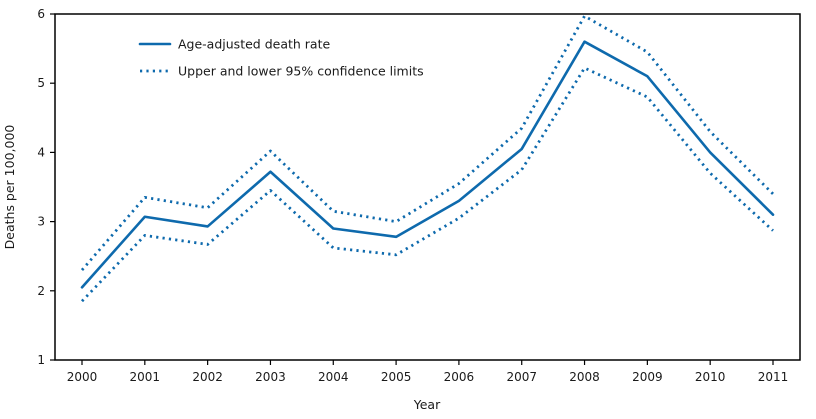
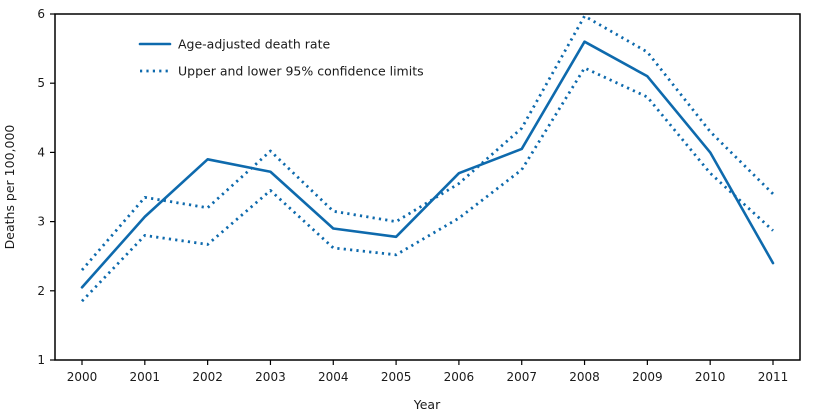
Age-adjusted death rate/2002: 2.9 -> 3.9
Age-adjusted death rate/2006: 3.3 -> 3.7
Age-adjusted death rate/2011: 3.1 -> 2.4
